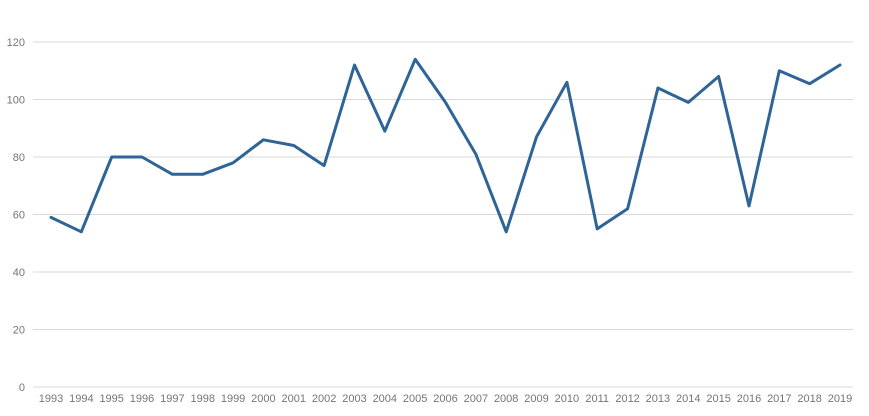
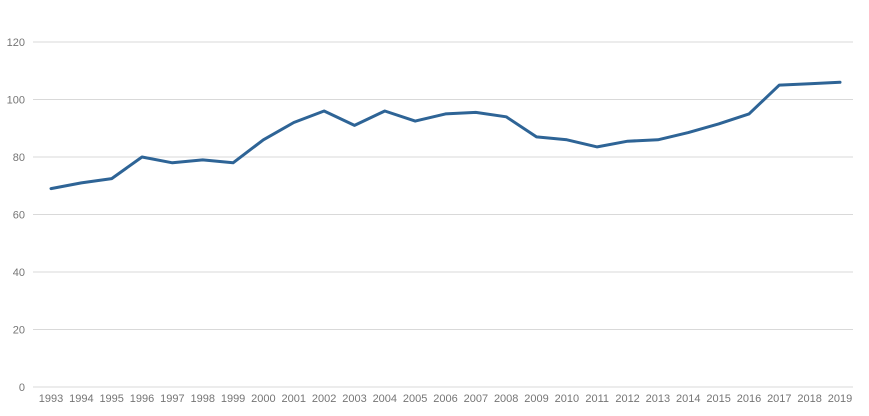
1993: 59 -> 69
1994: 54 -> 71
1995: 80 -> 72
1997: 74 -> 78
1998: 74 -> 79
2001: 84 -> 92
2002: 77 -> 96
2003: 112 -> 91
2004: 89 -> 96
2005: 114 -> 92
2006: 99 -> 95
2007: 81 -> 96
2008: 54 -> 94
2010: 106 -> 86
2011: 55 -> 84
2012: 62 -> 86
2013: 104 -> 86
2014: 99 -> 88
2015: 108 -> 92
2016: 63 -> 95
2017: 110 -> 105
2019: 112 -> 106
